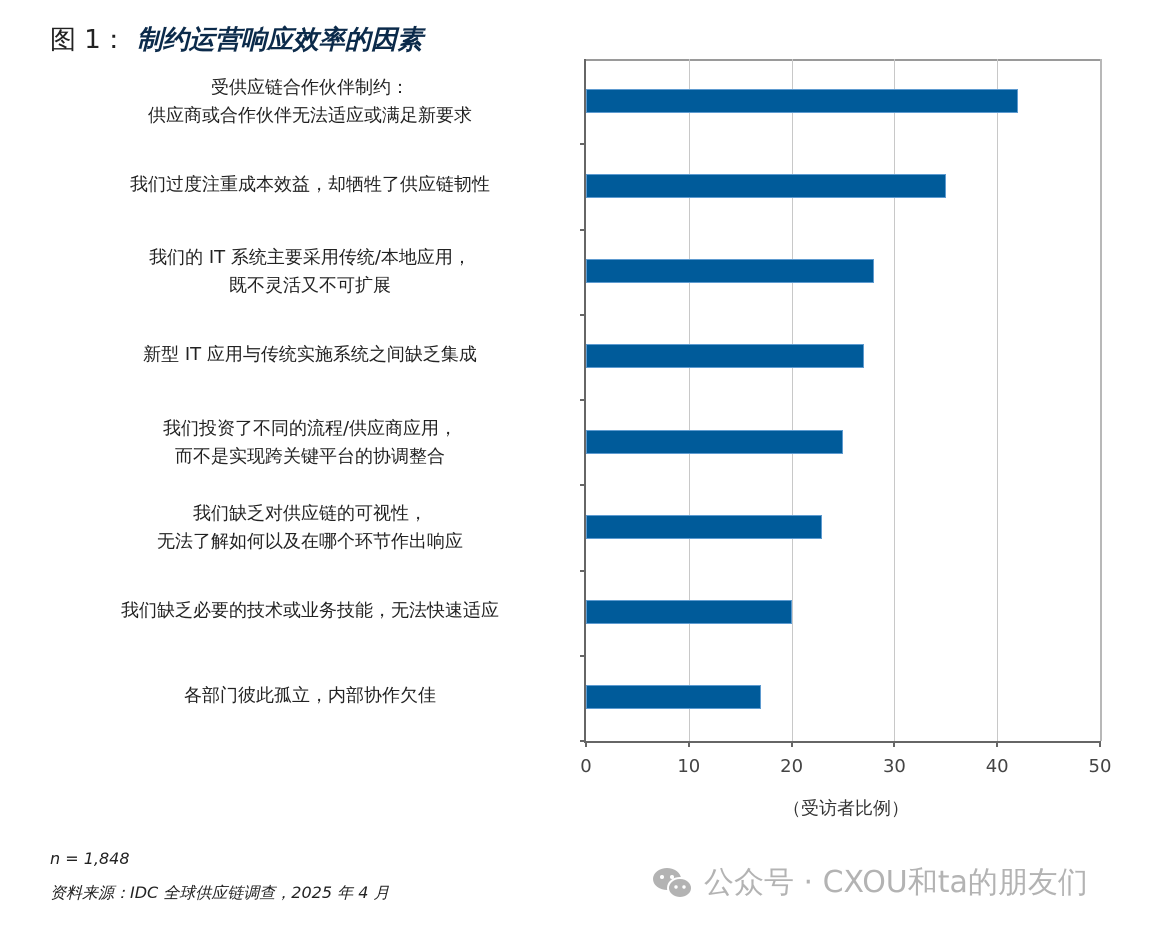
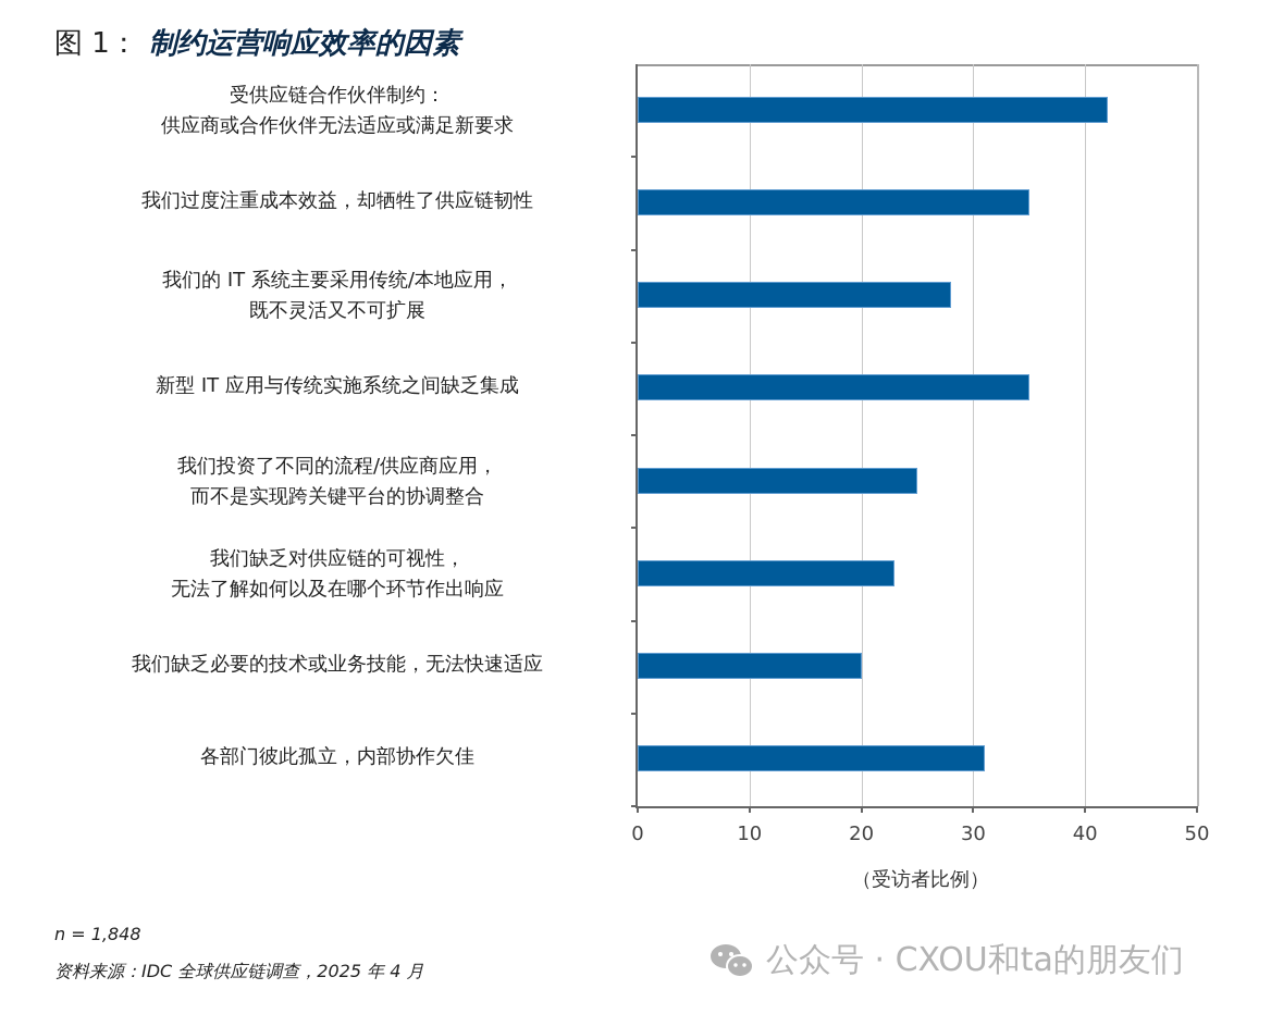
新型 IT 应用与传统实施系统之间缺乏集成: 27 -> 35
各部门彼此孤立，内部协作欠佳: 17 -> 31
